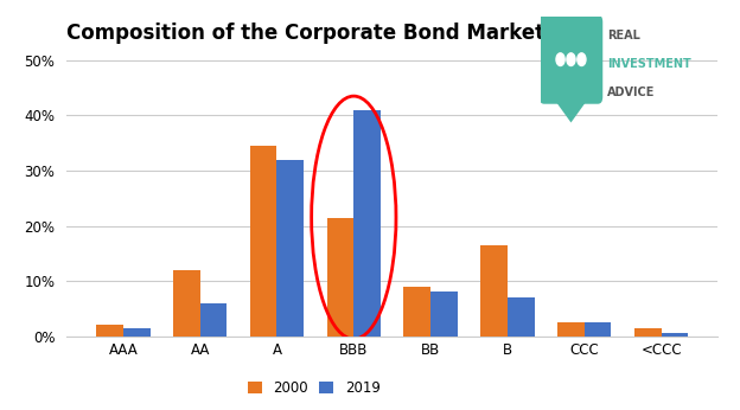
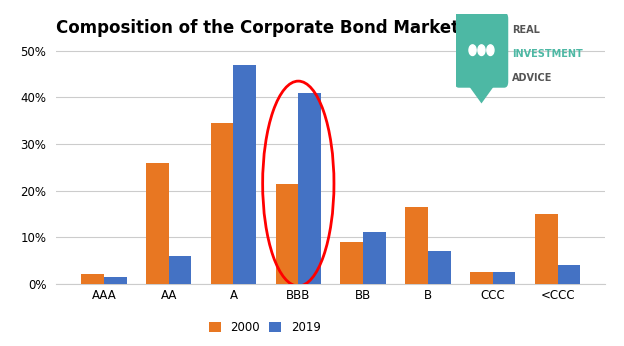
2000/AA: 12.0% -> 26.0%
2019/A: 32.0% -> 47.0%
2019/BB: 8.0% -> 11.0%
2000/<CCC: 1.5% -> 15.0%
2019/<CCC: 0.5% -> 4.0%
